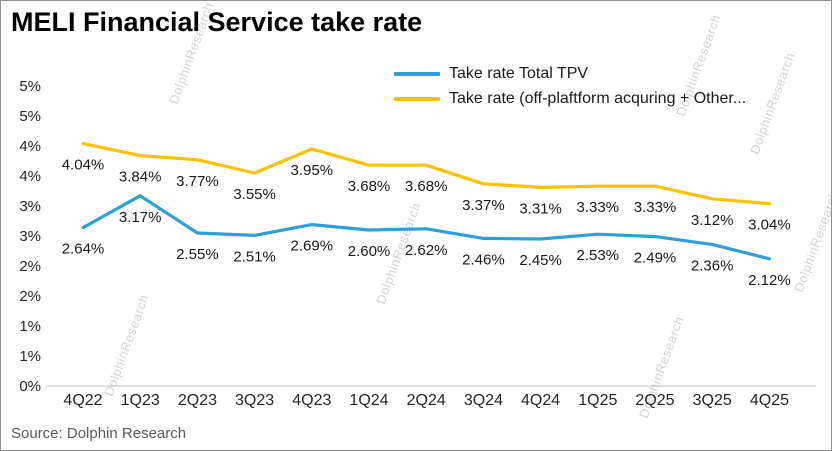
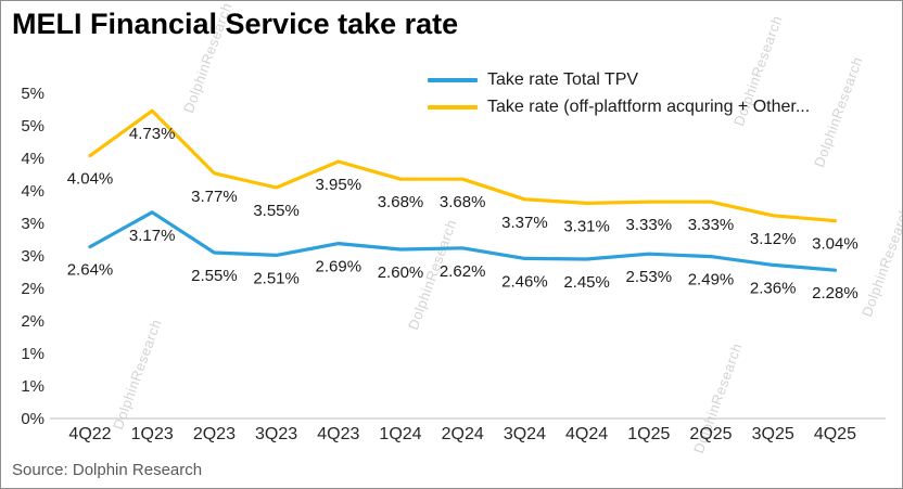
Take rate (off-plaftform acquring + Other.../1Q23: 3.84% -> 4.73%
Take rate Total TPV/4Q25: 2.12% -> 2.28%
